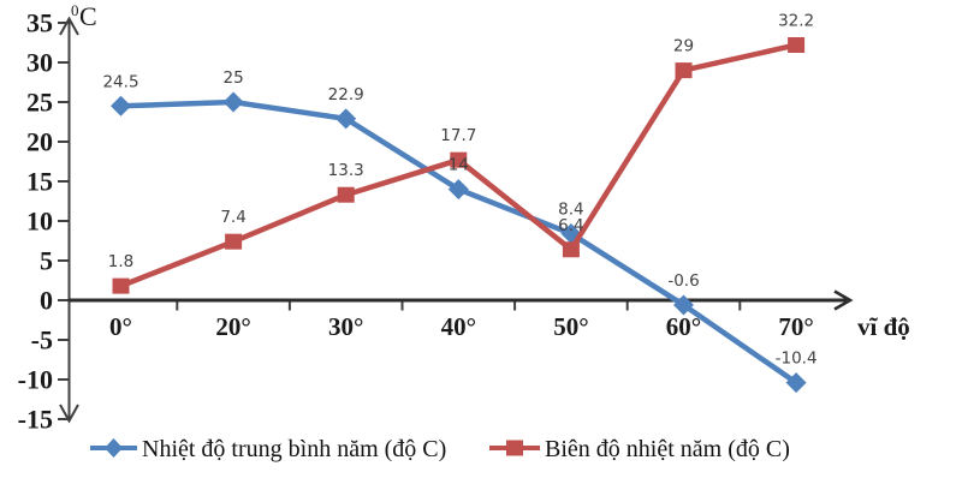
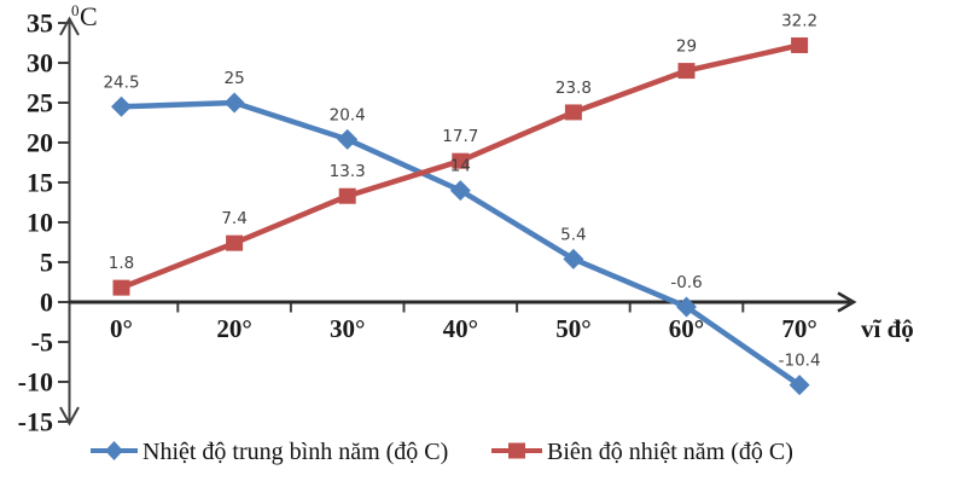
Nhiệt độ trung bình năm (độ C)/30°: 22.9 -> 20.4
Nhiệt độ trung bình năm (độ C)/50°: 8.4 -> 5.4
Biên độ nhiệt năm (độ C)/50°: 6.4 -> 23.8
